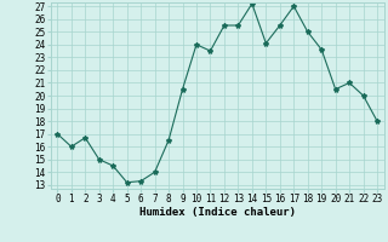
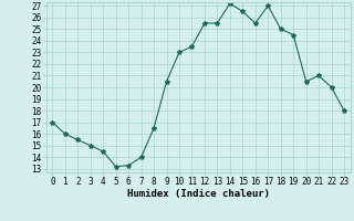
2: 16.7 -> 15.5
10: 24.0 -> 23.0
15: 24.1 -> 26.5
19: 23.6 -> 24.5
